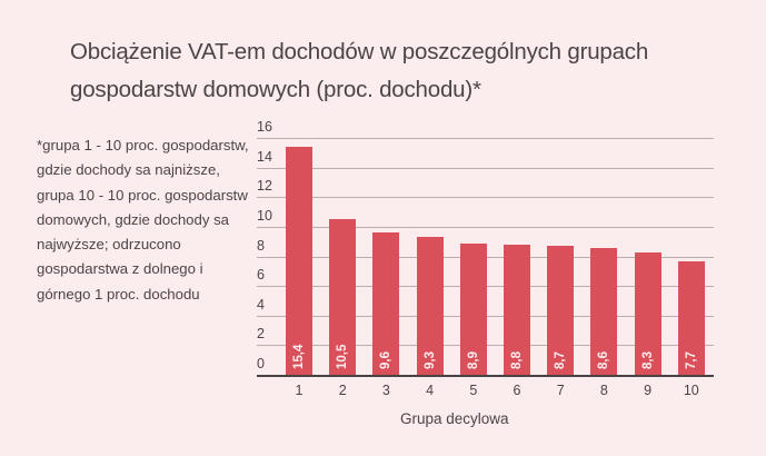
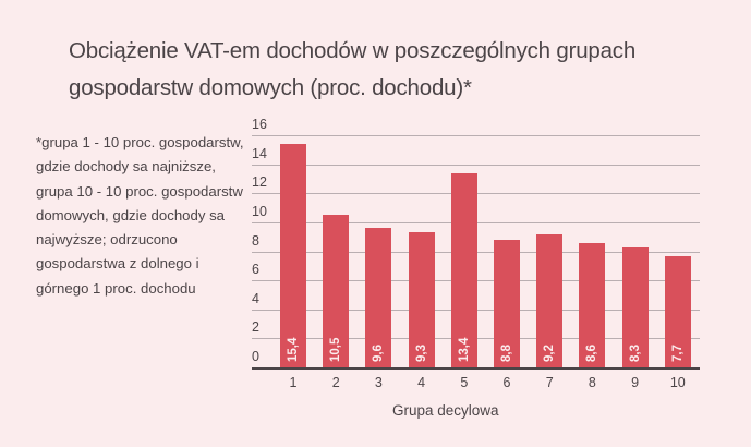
5: 8,9 -> 13,4
7: 8,7 -> 9,2
